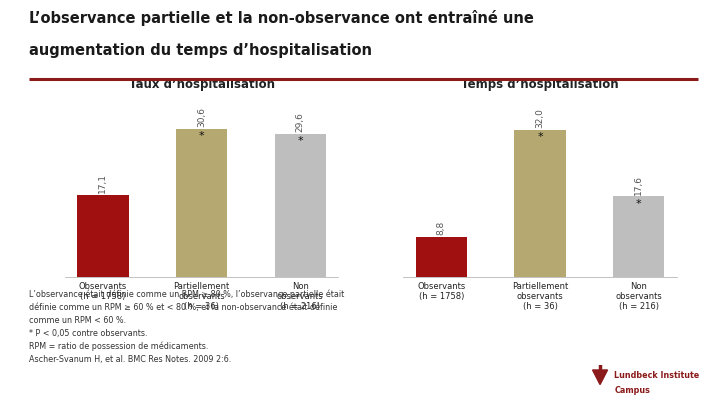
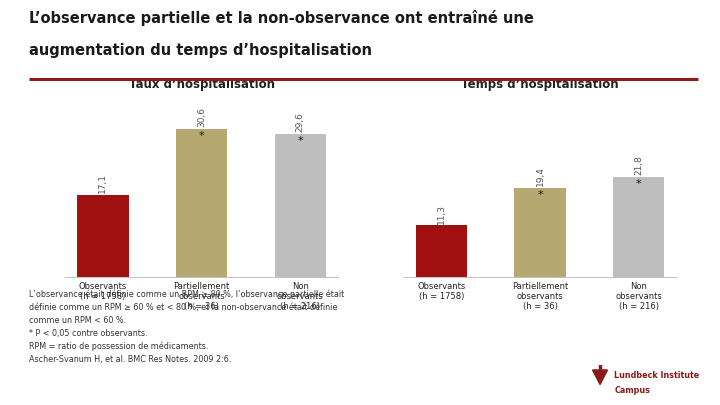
Temps d’hospitalisation/Observants (h = 1758): 8,8 -> 11,3
Temps d’hospitalisation/Partiellement observants (h = 36): 32,0 -> 19,4
Temps d’hospitalisation/Non observants (h = 216): 17,6 -> 21,8
